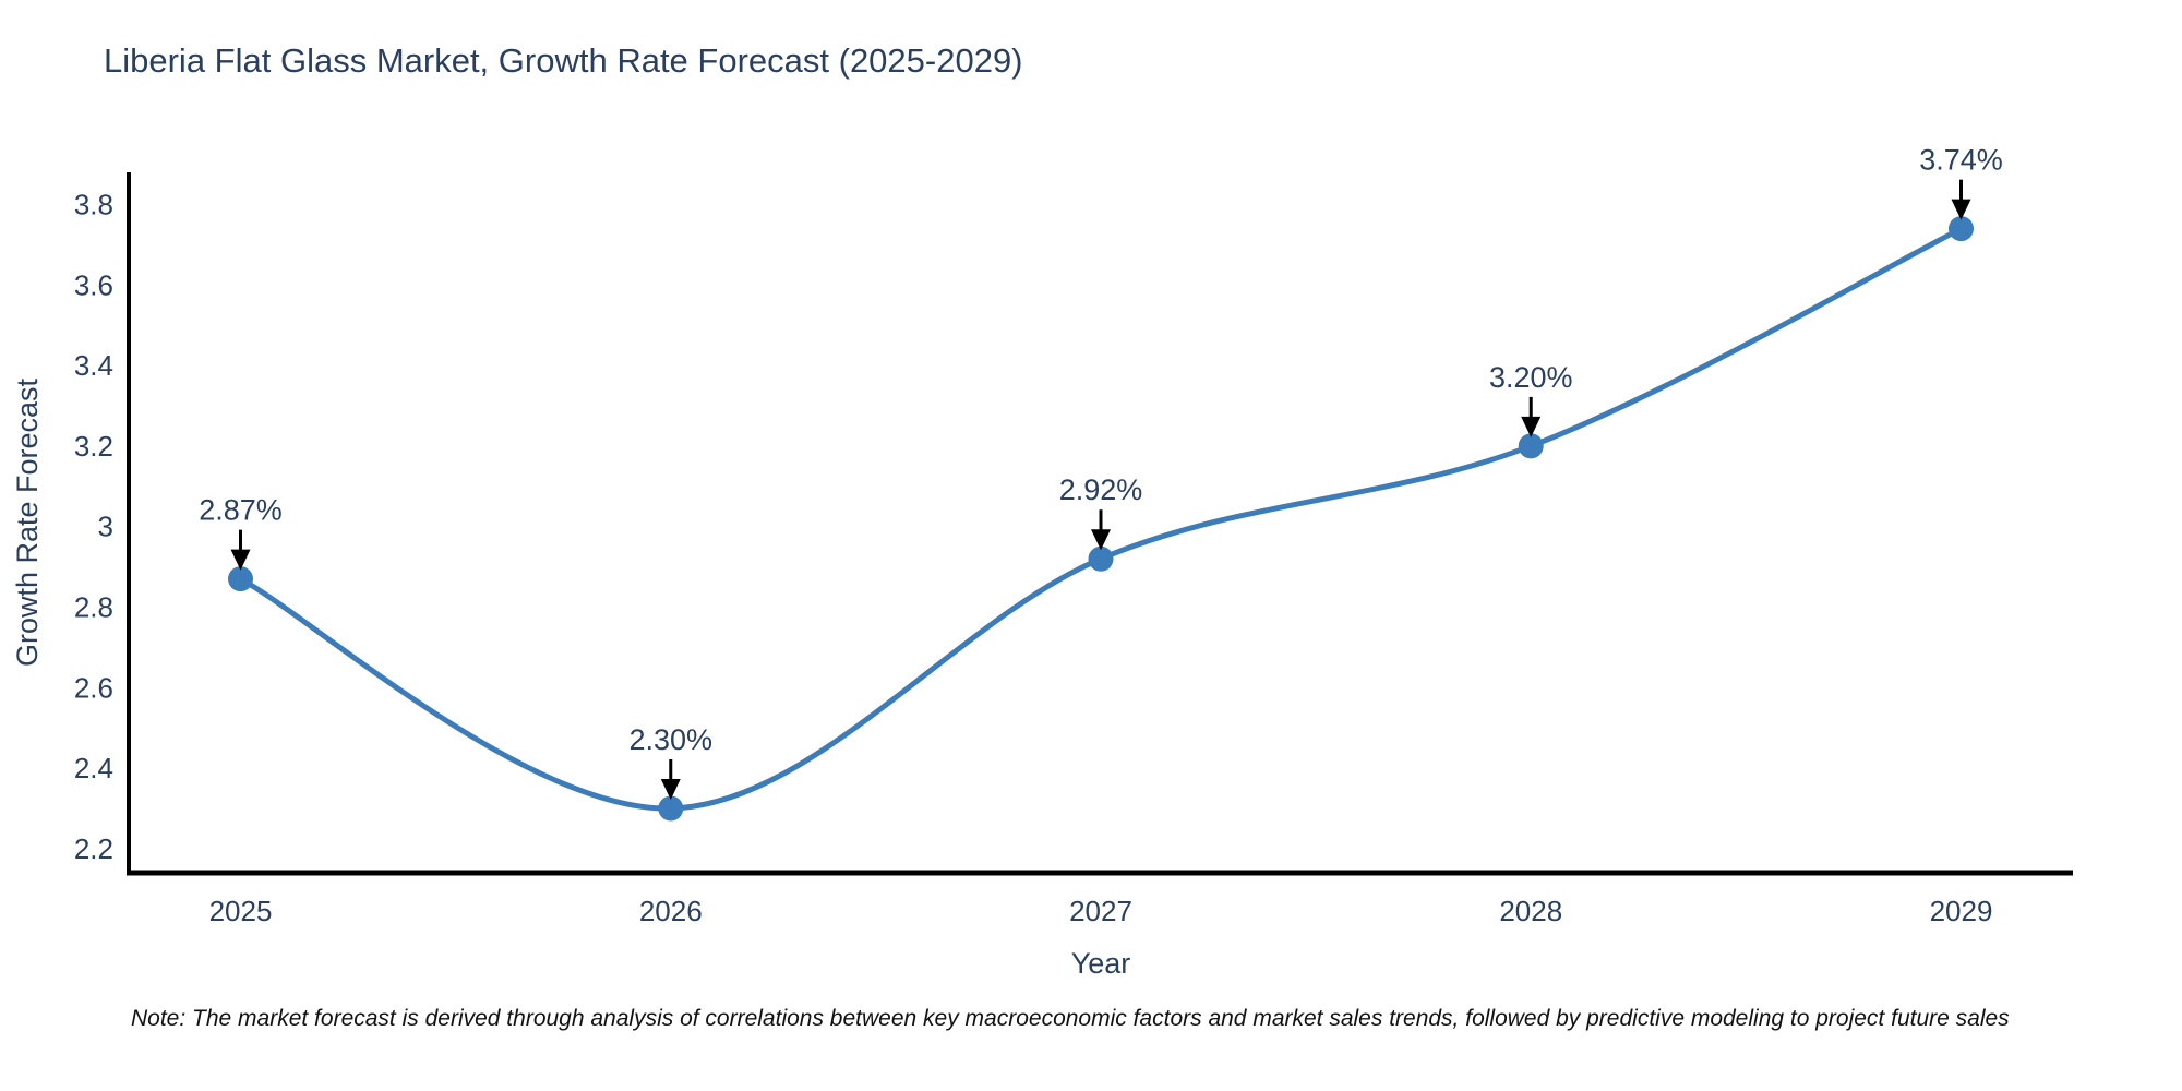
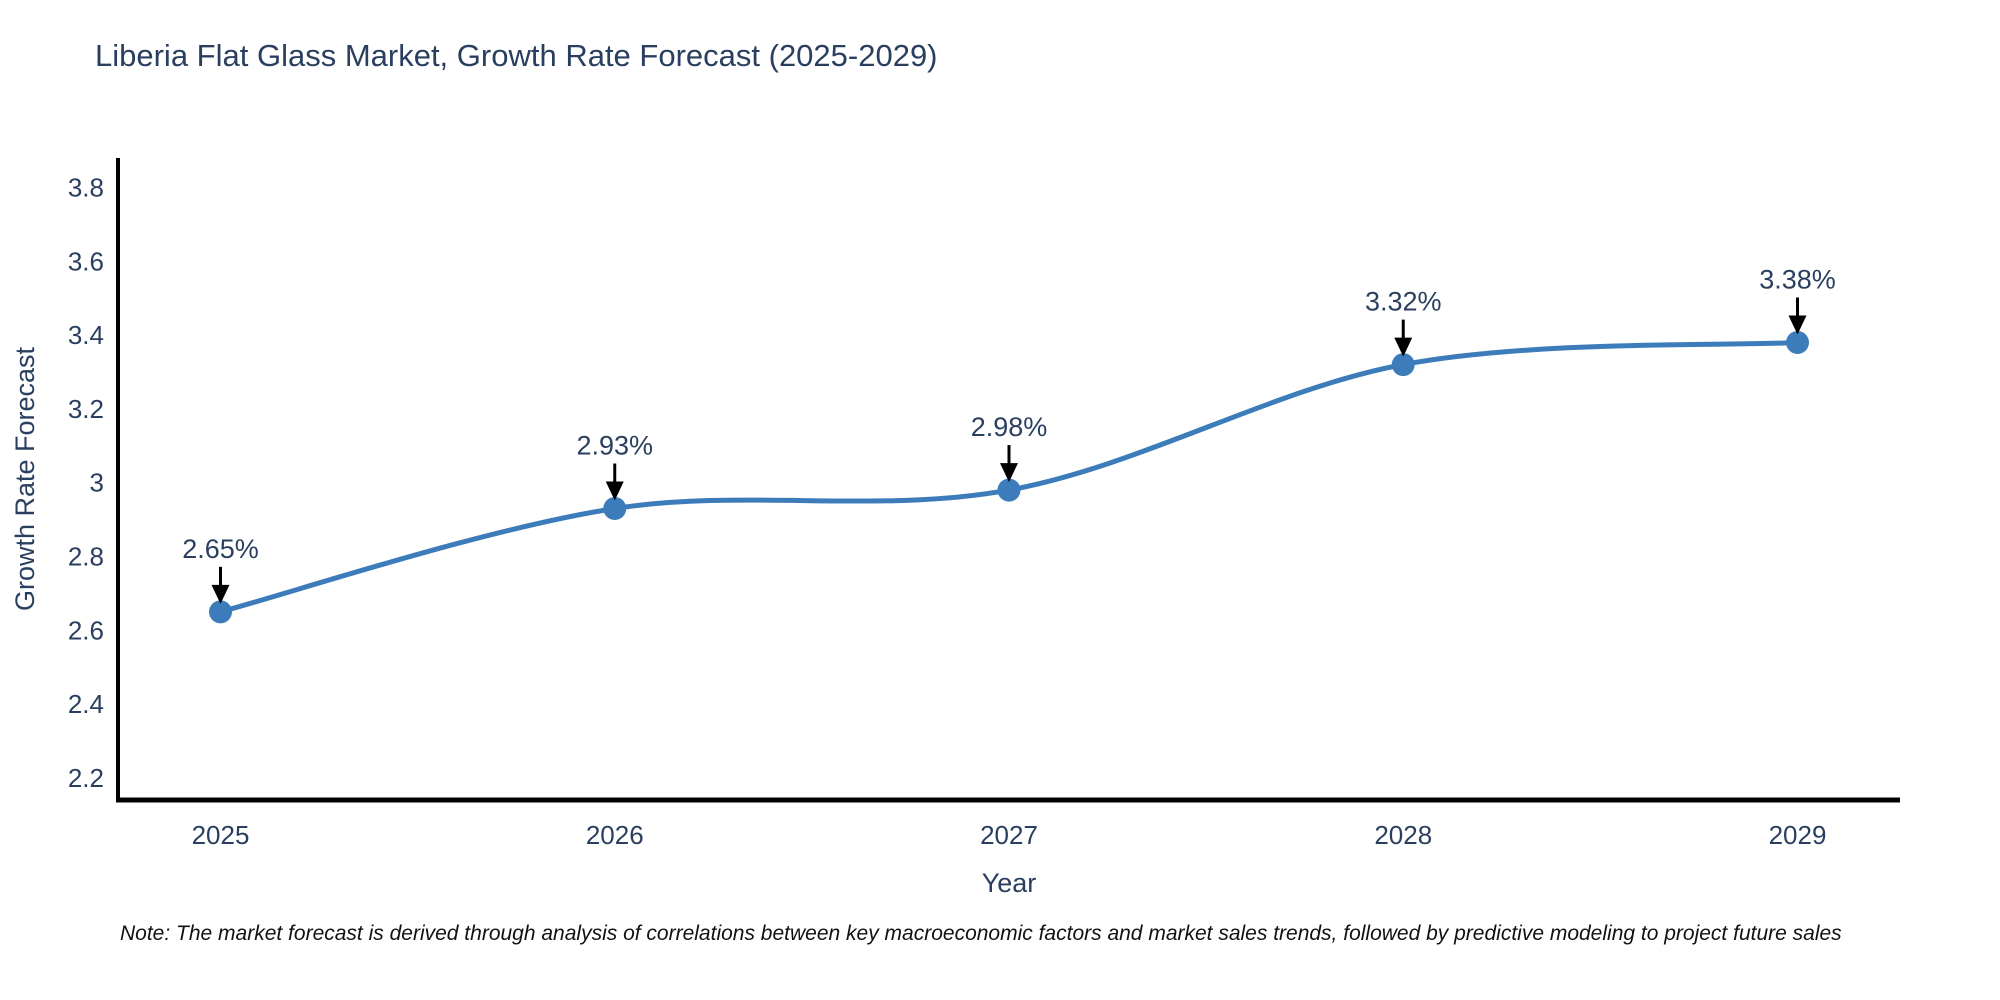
2025: 2.87% -> 2.65%
2026: 2.30% -> 2.93%
2027: 2.92% -> 2.98%
2028: 3.20% -> 3.32%
2029: 3.74% -> 3.38%
